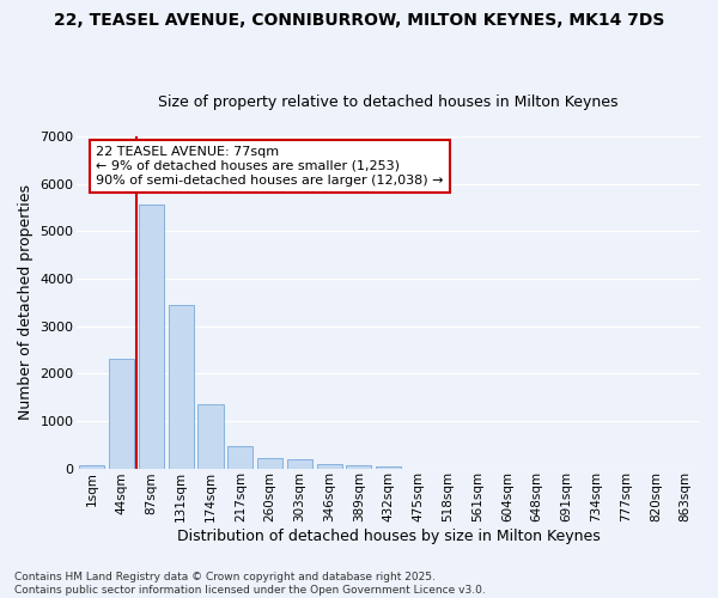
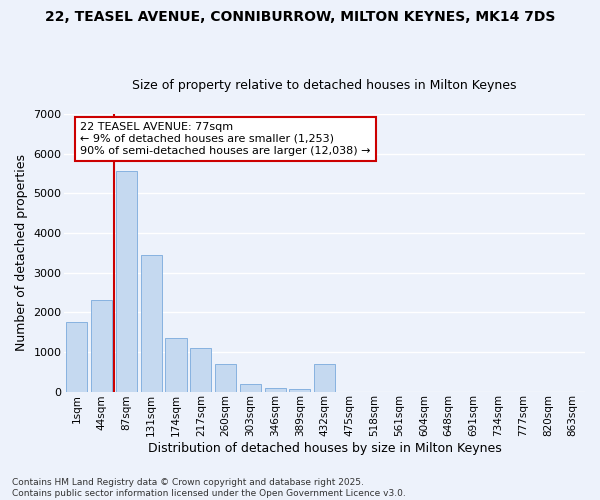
1sqm: 70 -> 1750
217sqm: 460 -> 1100
260sqm: 210 -> 700
432sqm: 40 -> 700
